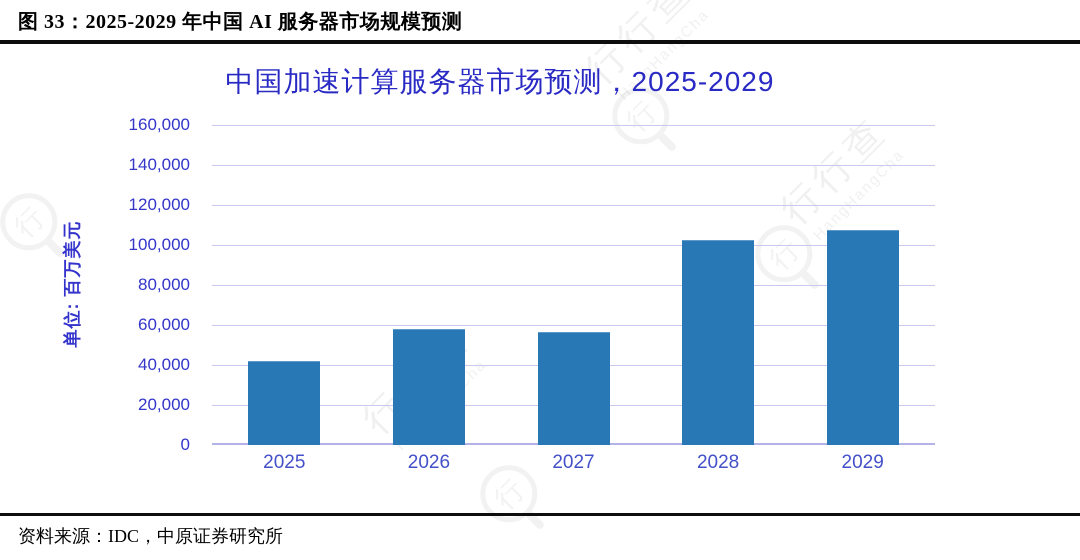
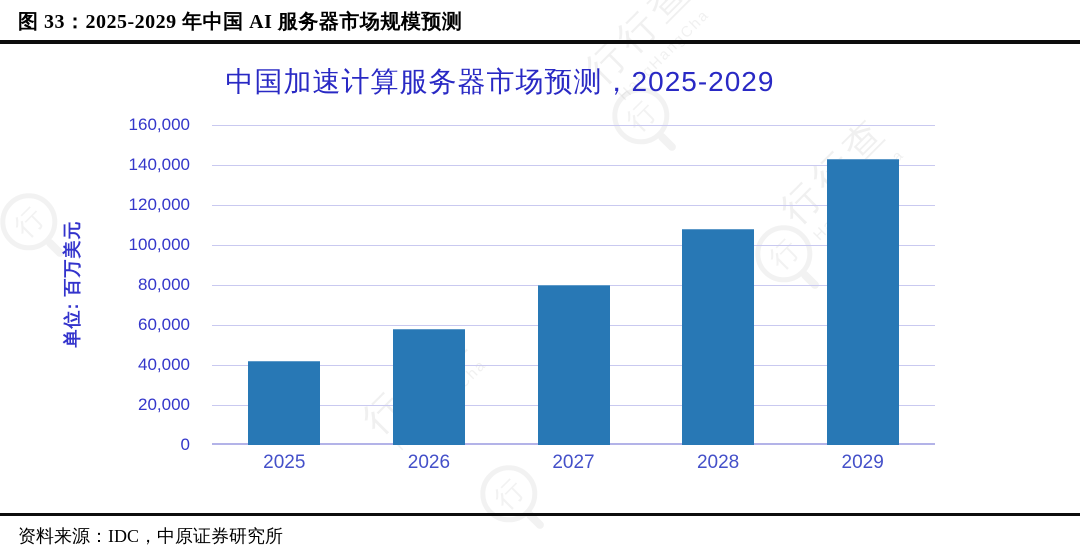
2027: 56000 -> 80000
2028: 102000 -> 107000
2029: 107000 -> 143000
